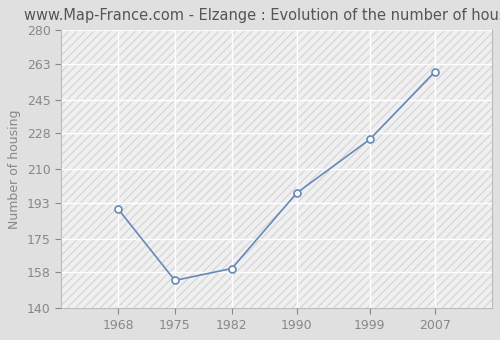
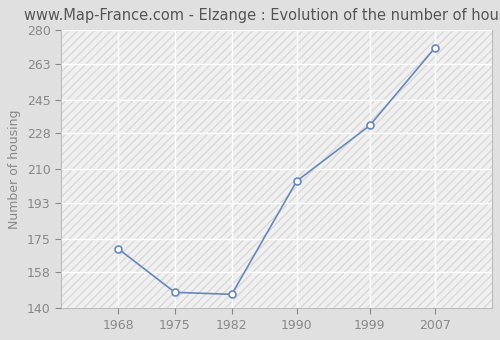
1968: 190 -> 170
1975: 154 -> 148
1982: 160 -> 147
1990: 198 -> 204
1999: 225 -> 232
2007: 259 -> 271
